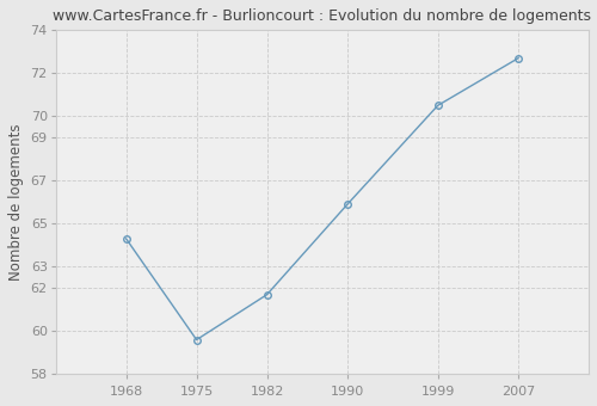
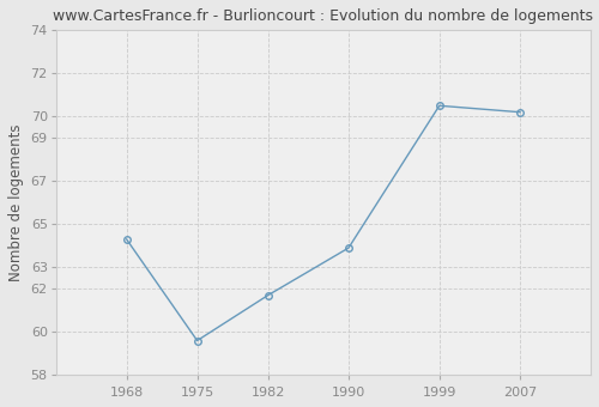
1990: 65.9 -> 63.9
2007: 72.7 -> 70.2
